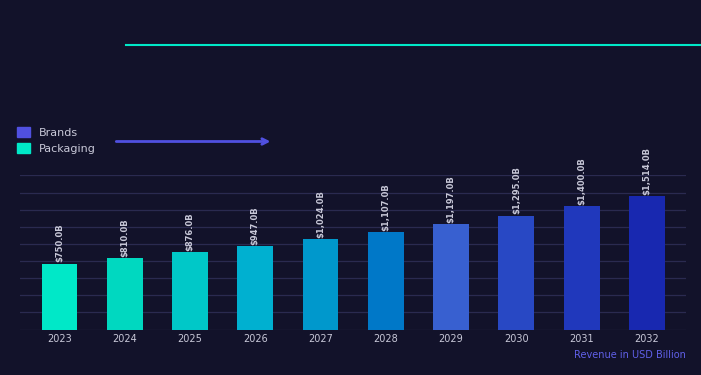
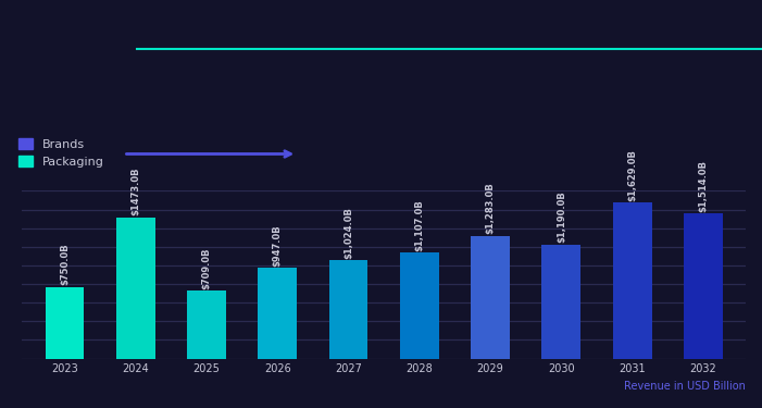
2024: $810.0B -> $1473.0B
2025: $876.0B -> $709.0B
2029: $1,197.0B -> $1,283.0B
2030: $1,295.0B -> $1,190.0B
2031: $1,400.0B -> $1,629.0B
